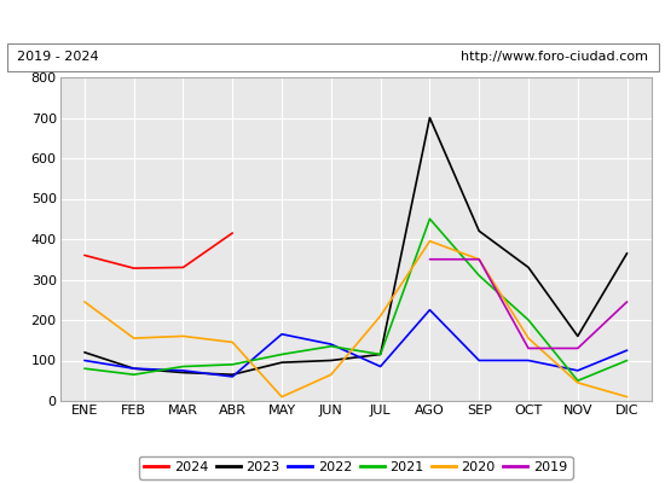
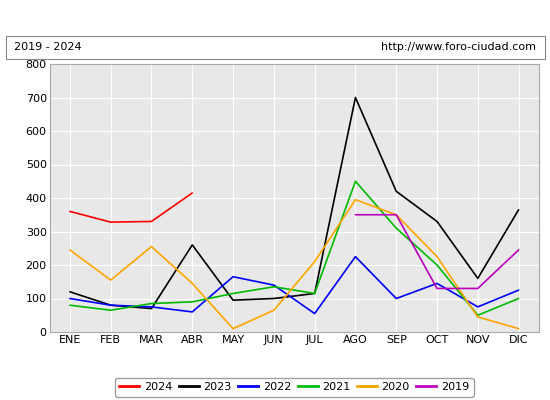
2020/MAR: 160 -> 255
2023/ABR: 65 -> 260
2022/JUL: 85 -> 55
2022/OCT: 100 -> 145
2020/OCT: 155 -> 225
